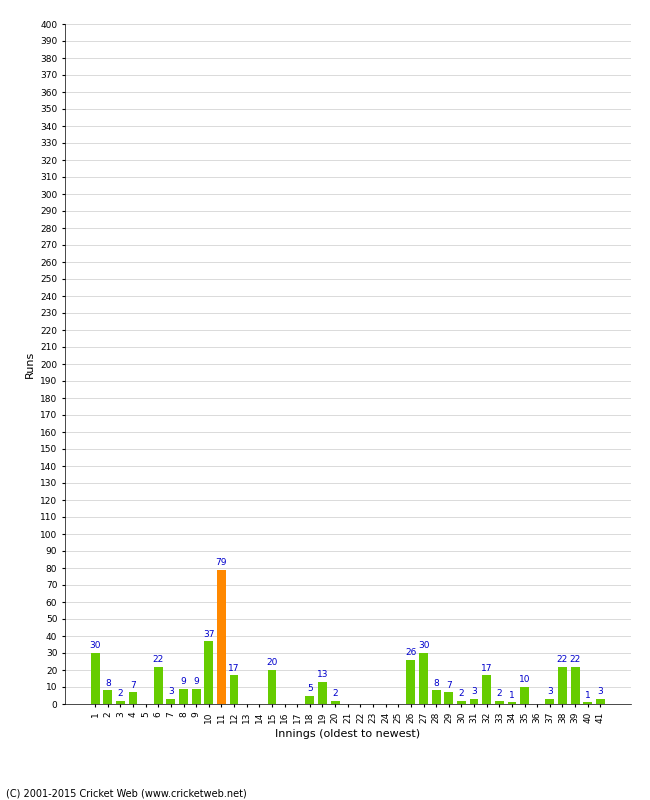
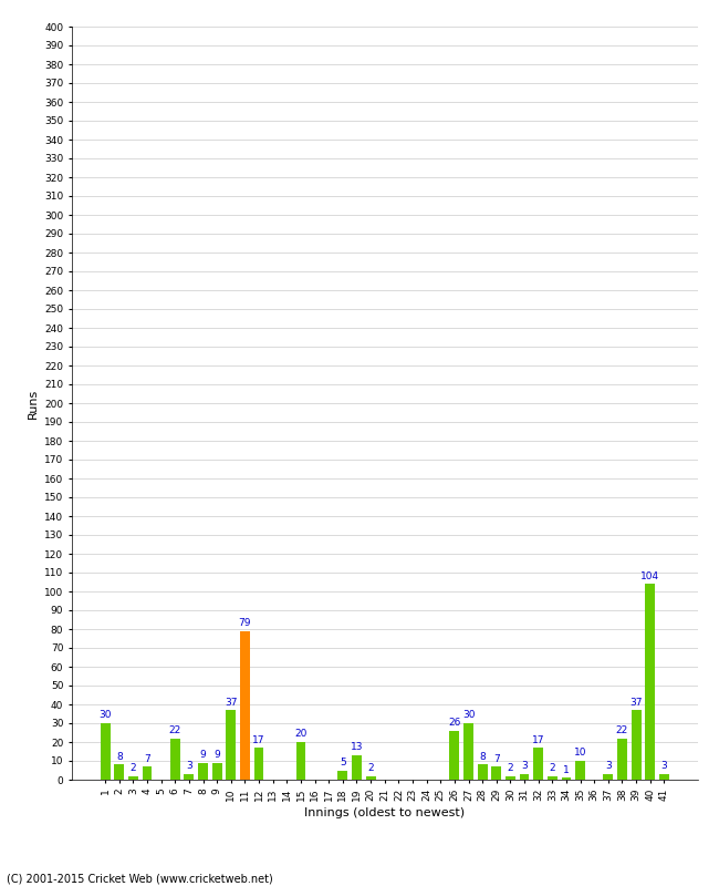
39: 22 -> 37
40: 1 -> 104
